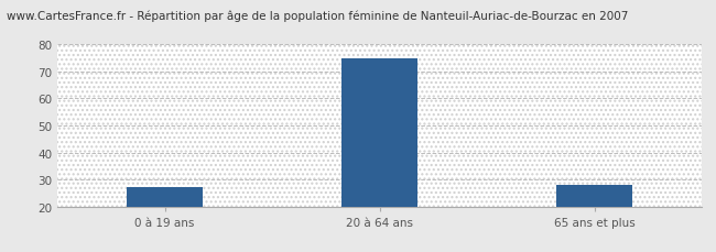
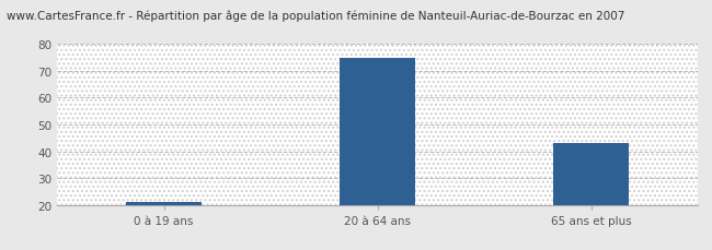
0 à 19 ans: 27 -> 21
65 ans et plus: 28 -> 43
